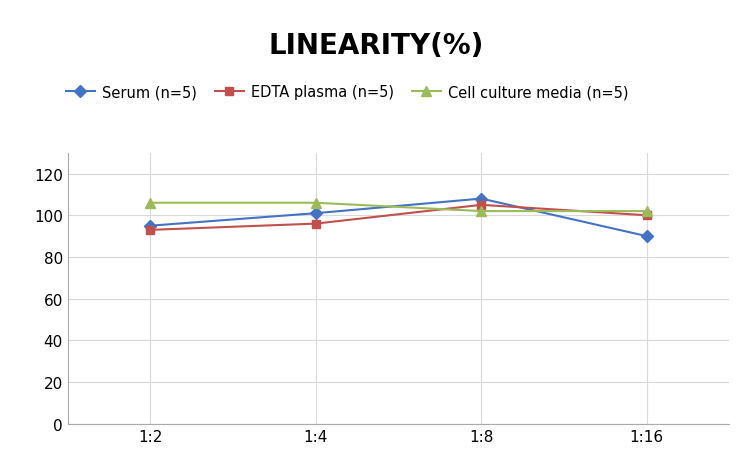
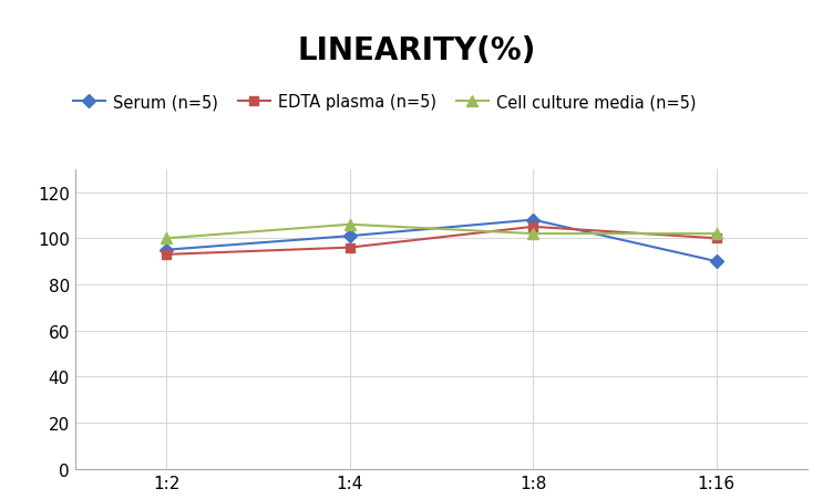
Cell culture media (n=5)/1:2: 106 -> 100
